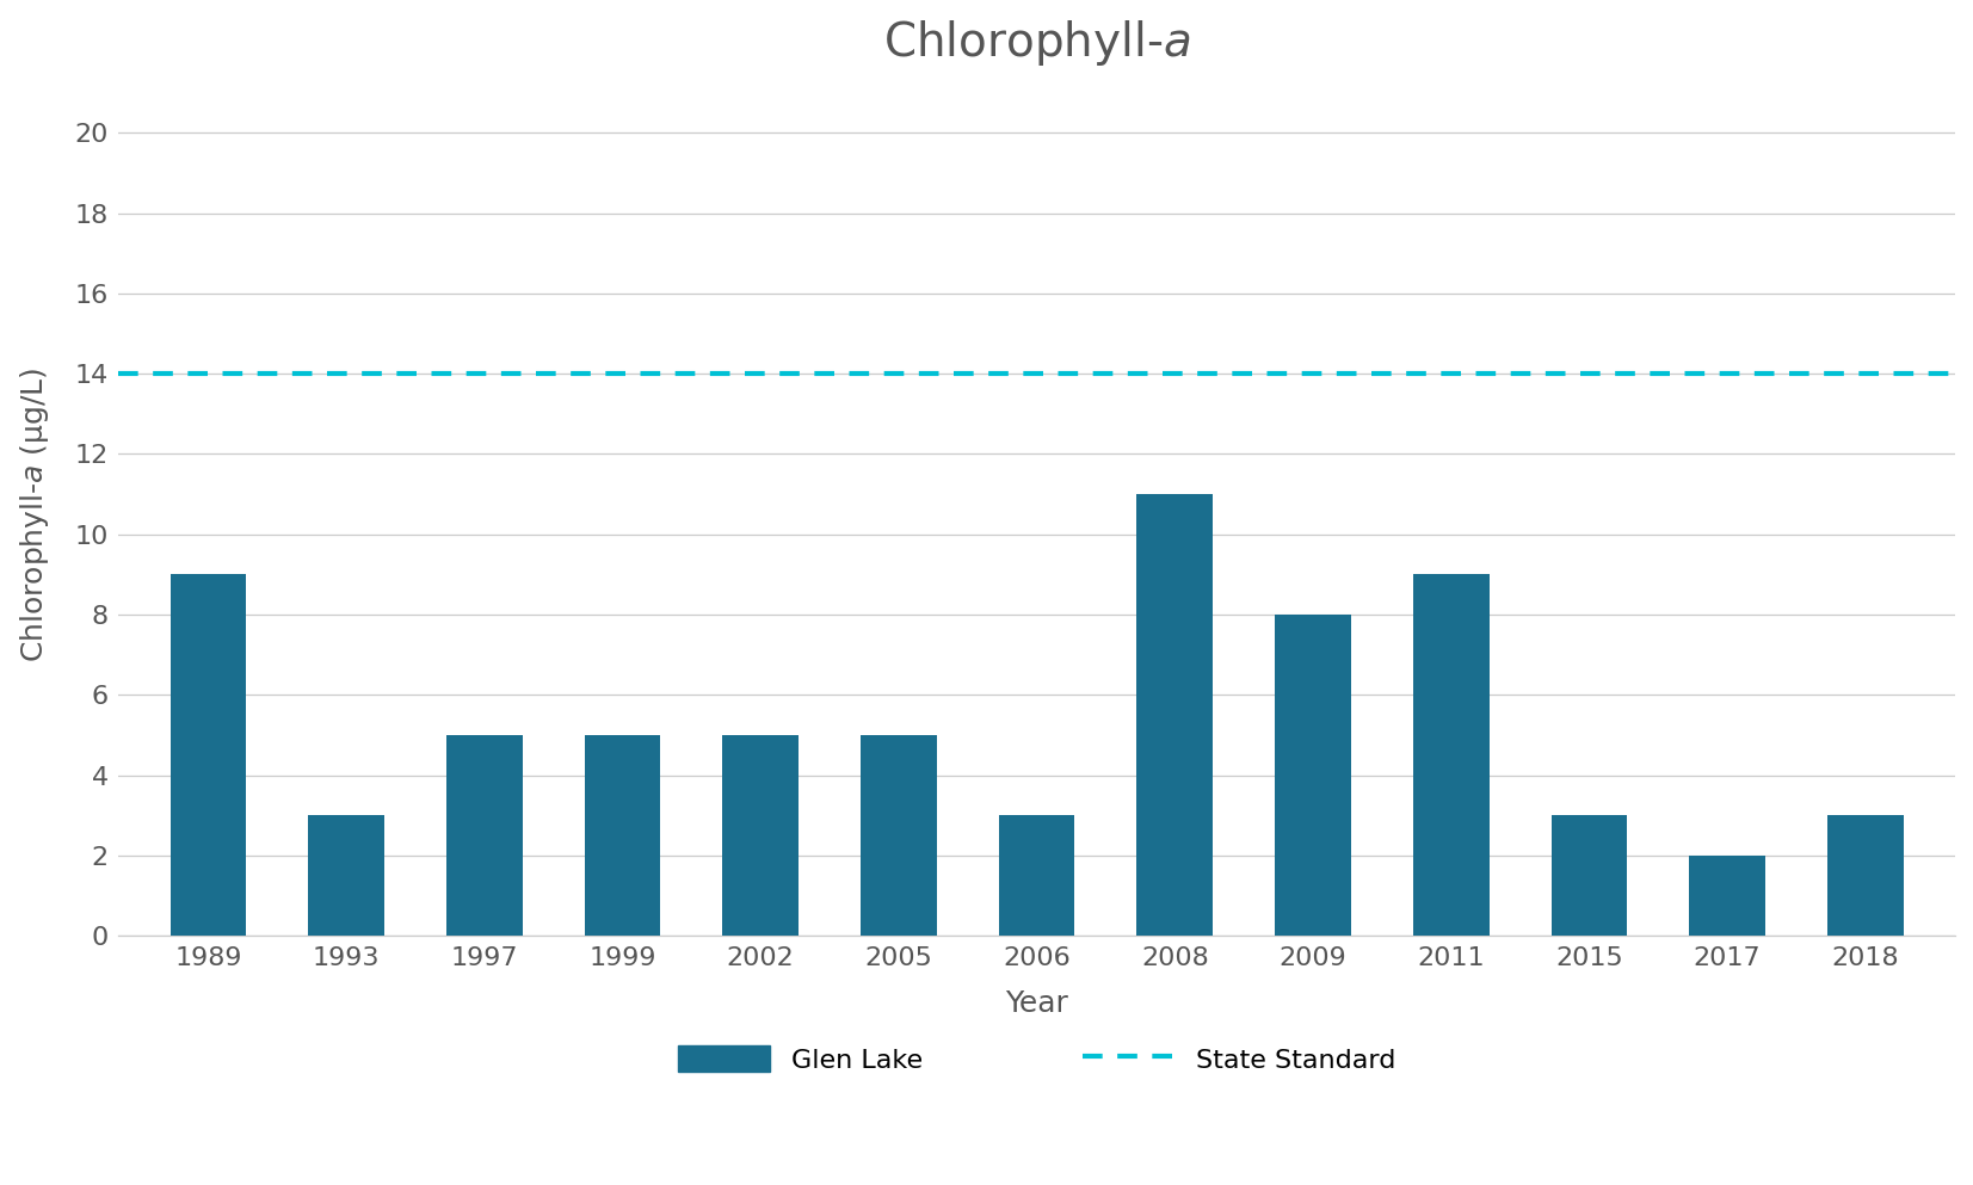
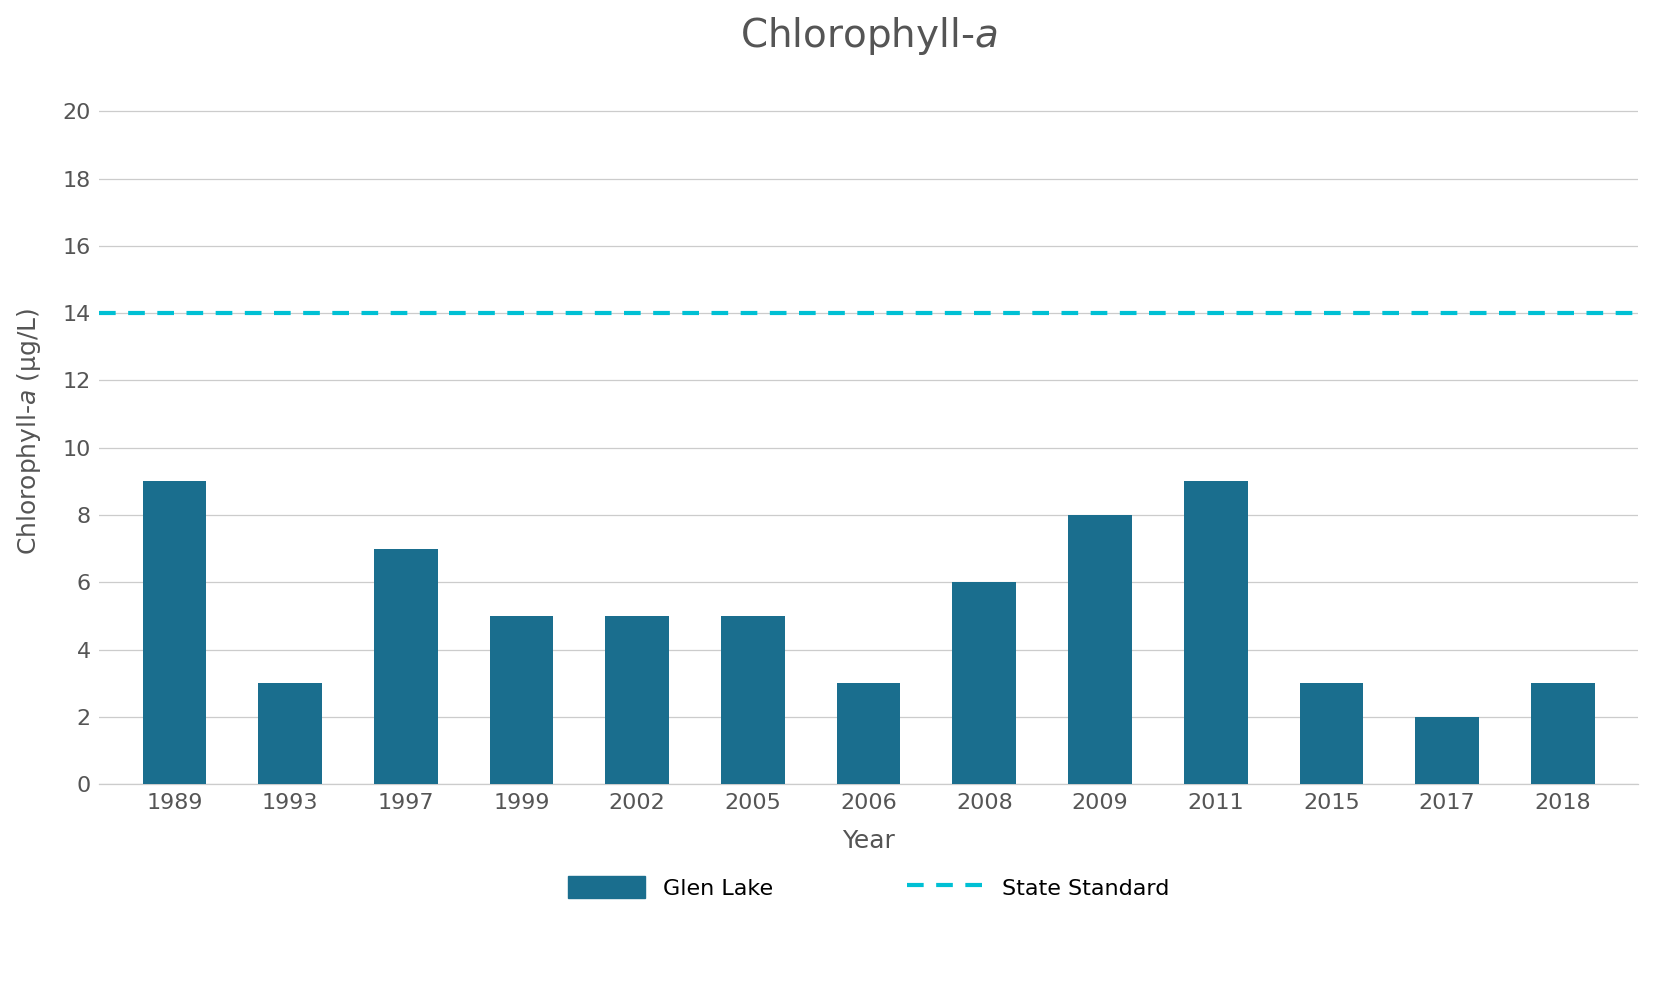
1997: 5 -> 7
2008: 11 -> 6
